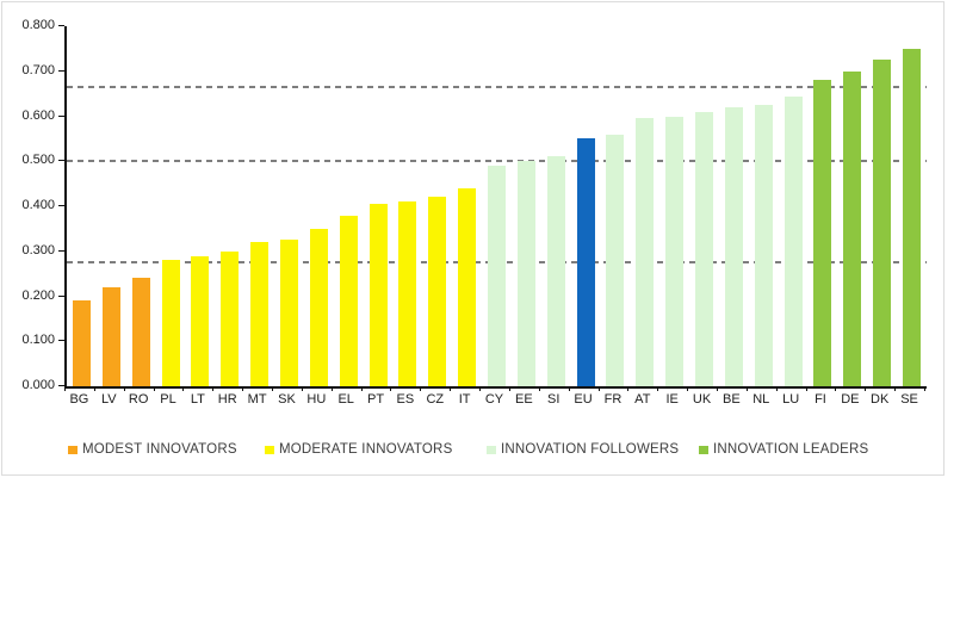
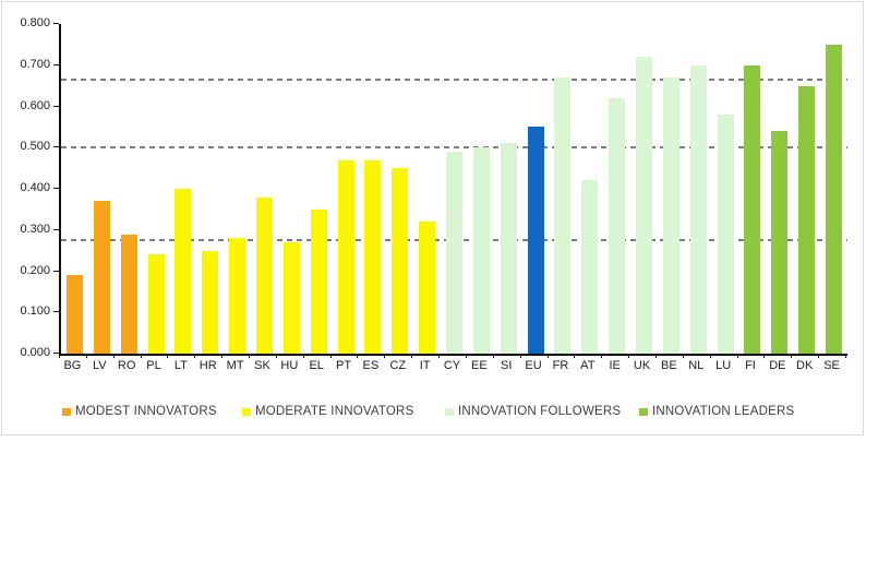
LV: 0.22 -> 0.37
RO: 0.24 -> 0.29
PL: 0.28 -> 0.24
LT: 0.29 -> 0.40
HR: 0.30 -> 0.25
MT: 0.32 -> 0.28
SK: 0.33 -> 0.38
HU: 0.35 -> 0.27
EL: 0.38 -> 0.35
PT: 0.41 -> 0.47
ES: 0.41 -> 0.47
CZ: 0.42 -> 0.45
IT: 0.44 -> 0.32
FR: 0.56 -> 0.67
AT: 0.59 -> 0.42
IE: 0.60 -> 0.62
UK: 0.61 -> 0.72
BE: 0.62 -> 0.67
NL: 0.62 -> 0.70
LU: 0.65 -> 0.58
FI: 0.68 -> 0.70
DE: 0.70 -> 0.54
DK: 0.72 -> 0.65
